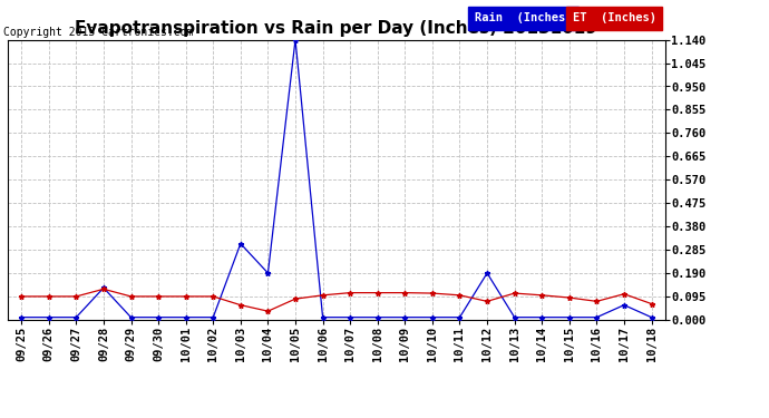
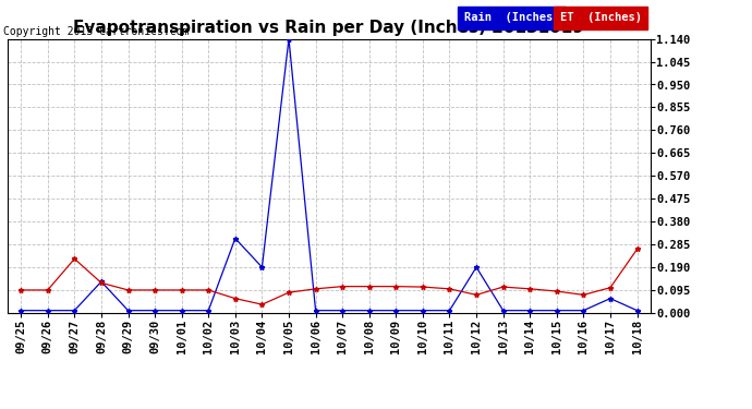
ET (Inches)/09/27: 0.095 -> 0.225
ET (Inches)/10/18: 0.065 -> 0.265
